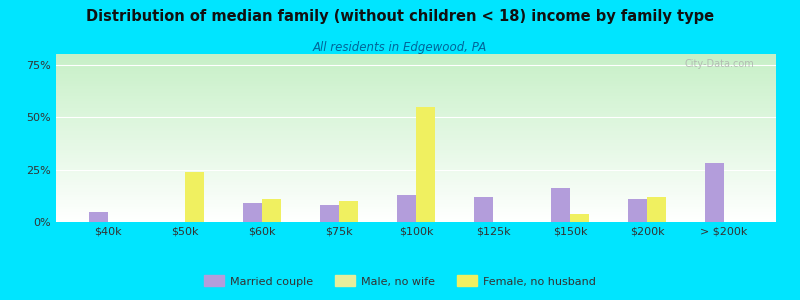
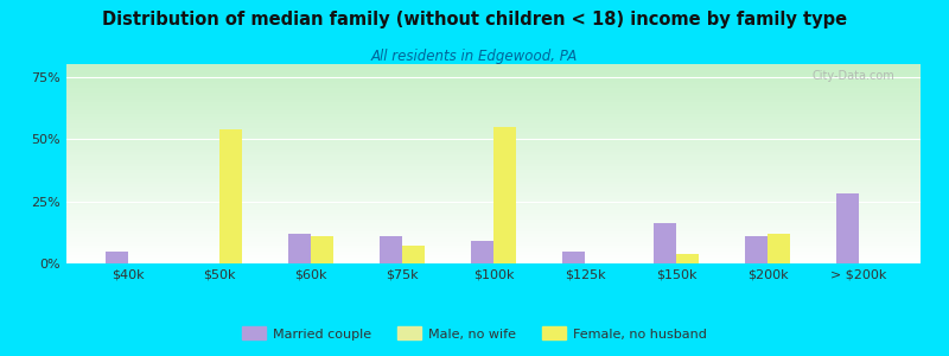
Female, no husband/$50k: 24% -> 54%
Married couple/$60k: 9% -> 12%
Married couple/$75k: 8% -> 11%
Female, no husband/$75k: 10% -> 7%
Married couple/$100k: 13% -> 9%
Married couple/$125k: 12% -> 5%
